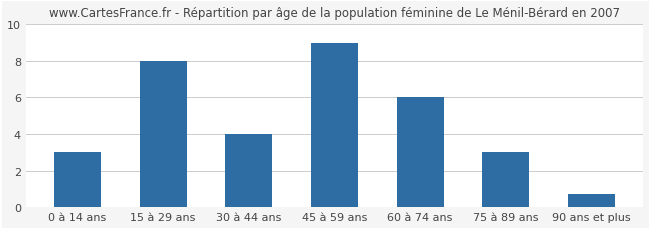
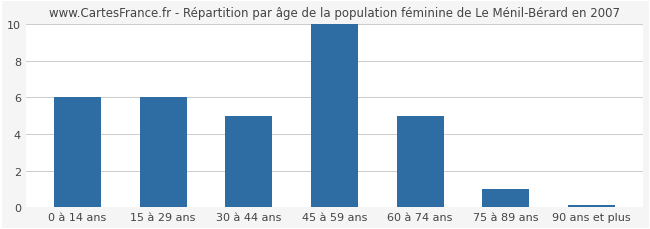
0 à 14 ans: 3.0 -> 6.0
15 à 29 ans: 8.0 -> 6.0
30 à 44 ans: 4.0 -> 5.0
45 à 59 ans: 9.0 -> 10.0
60 à 74 ans: 6.0 -> 5.0
75 à 89 ans: 3.0 -> 1.0
90 ans et plus: 0.7 -> 0.1
